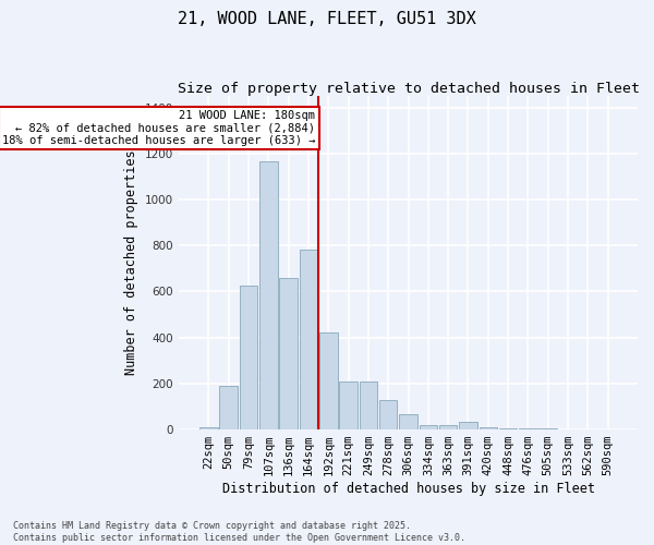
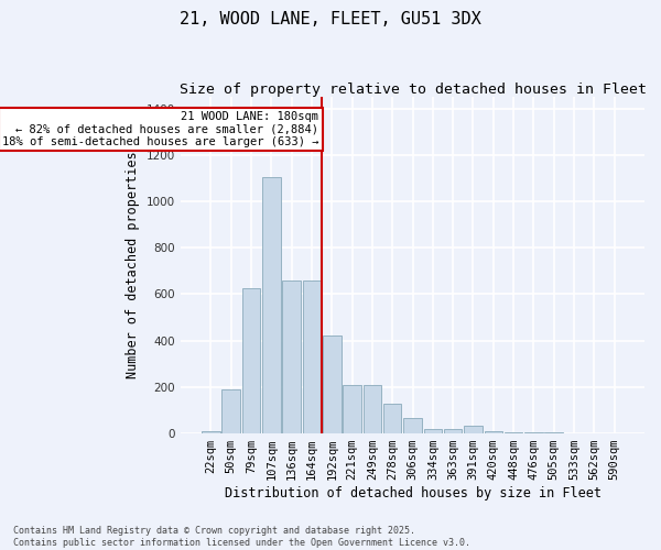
107sqm: 1165 -> 1105
164sqm: 780 -> 660
